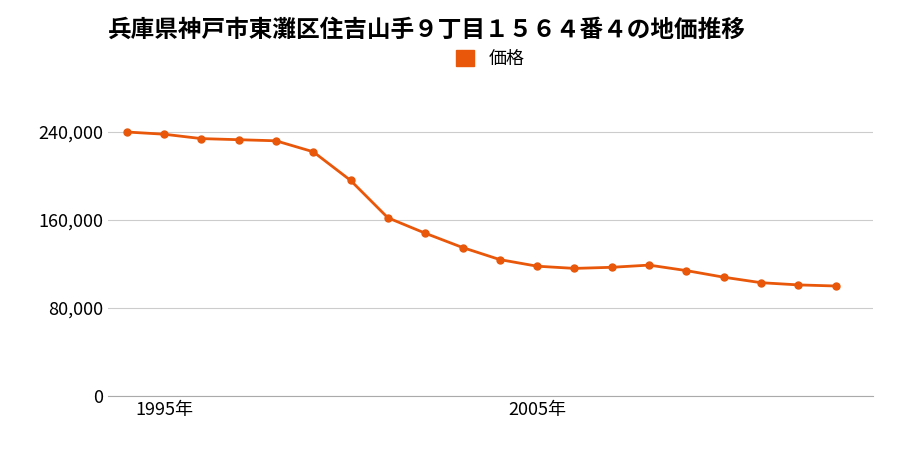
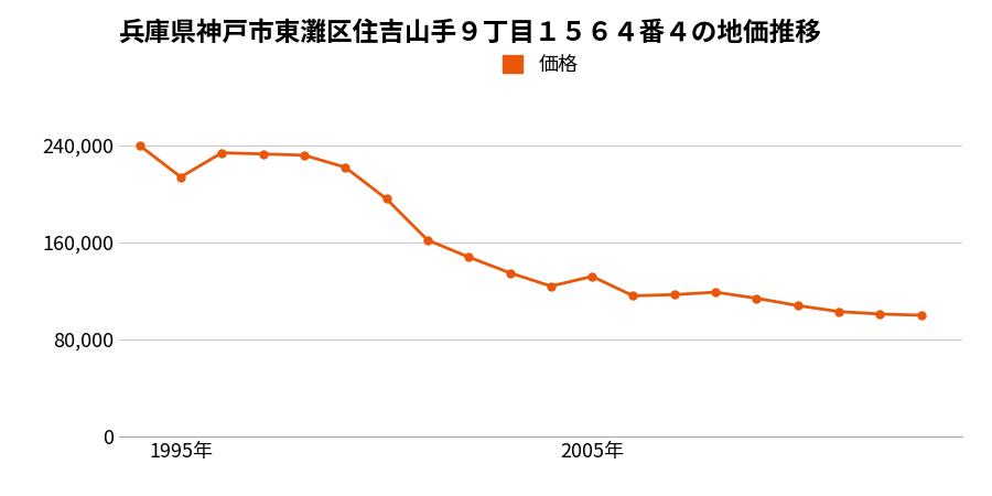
1995年: 238,000 -> 214,000
2005年: 118,000 -> 132,000
